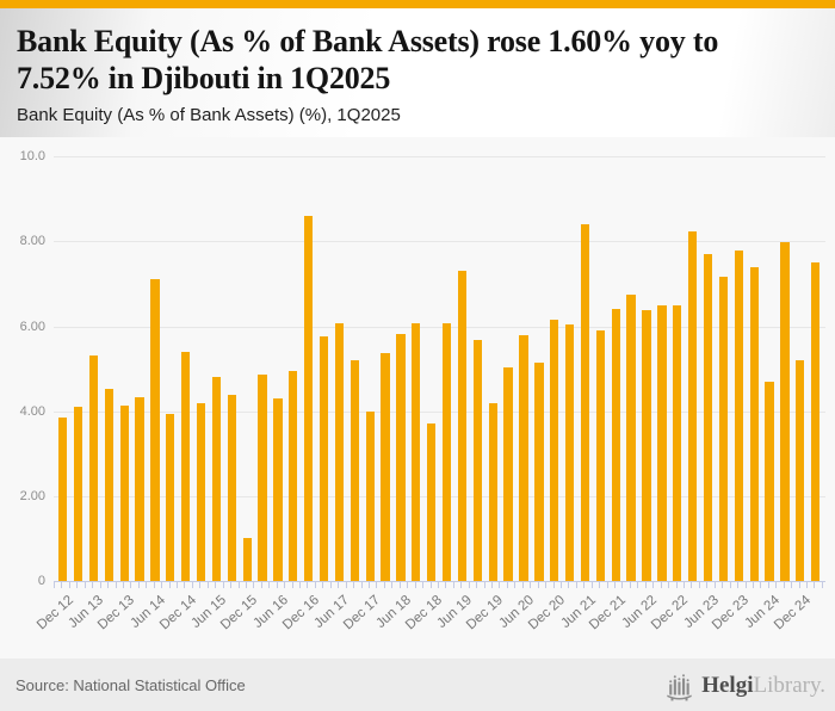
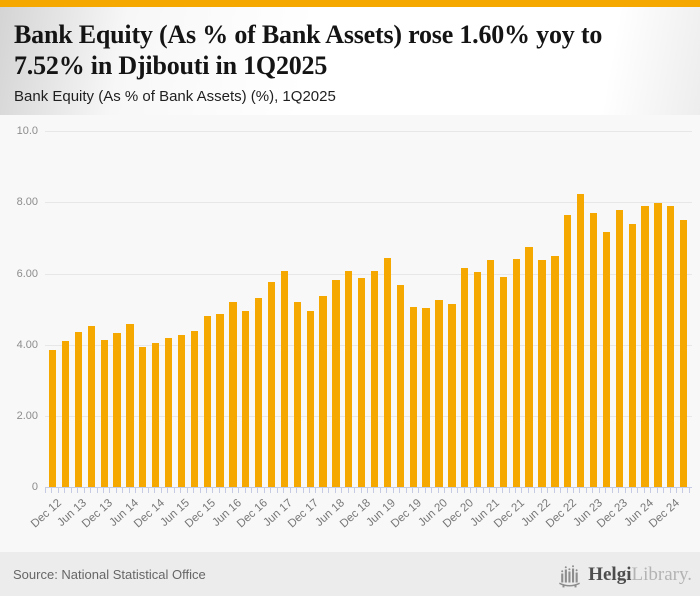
Jun 13: 5.3 -> 4.4
Jun 14: 7.1 -> 4.6
Dec 14: 5.4 -> 4.0
Jun 15: 4.8 -> 4.3
Dec 15: 1.0 -> 4.8
Jun 16: 4.3 -> 5.2
Dec 16: 8.6 -> 5.3
Dec 17: 4.0 -> 5.0
Dec 18: 3.7 -> 5.9
Jun 19: 7.3 -> 6.4
Dec 19: 4.2 -> 5.1
Jun 20: 5.8 -> 5.3
Jun 21: 8.4 -> 6.4
Dec 22: 6.5 -> 7.7
Jun 24: 4.7 -> 7.9
Dec 24: 5.2 -> 7.9
